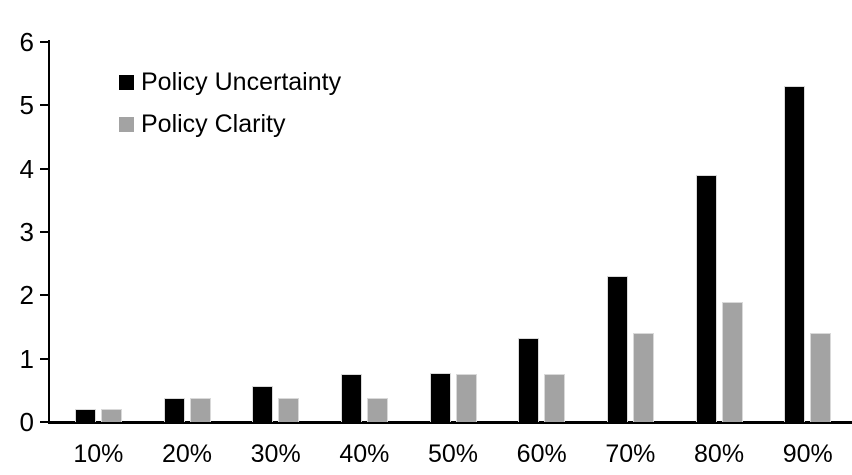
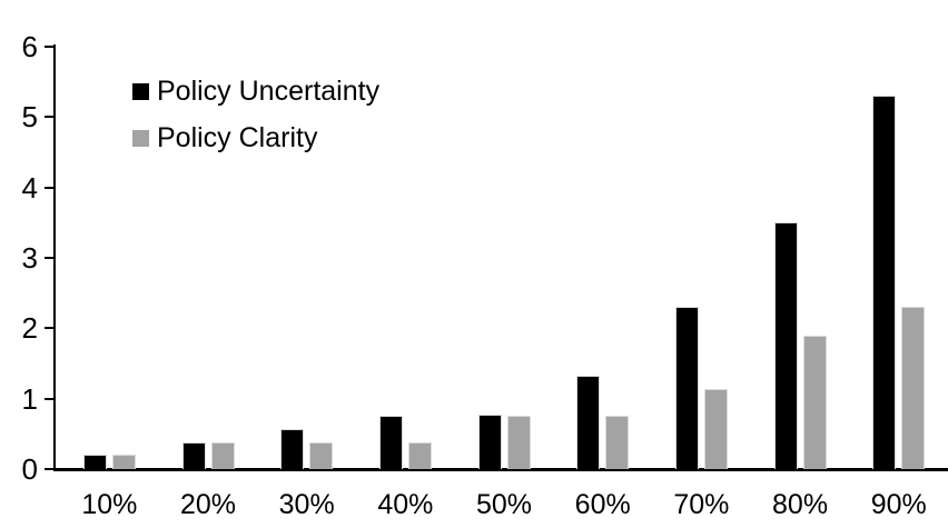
Policy Clarity/70%: 1.4 -> 1.1
Policy Uncertainty/80%: 3.9 -> 3.5
Policy Clarity/90%: 1.4 -> 2.3
